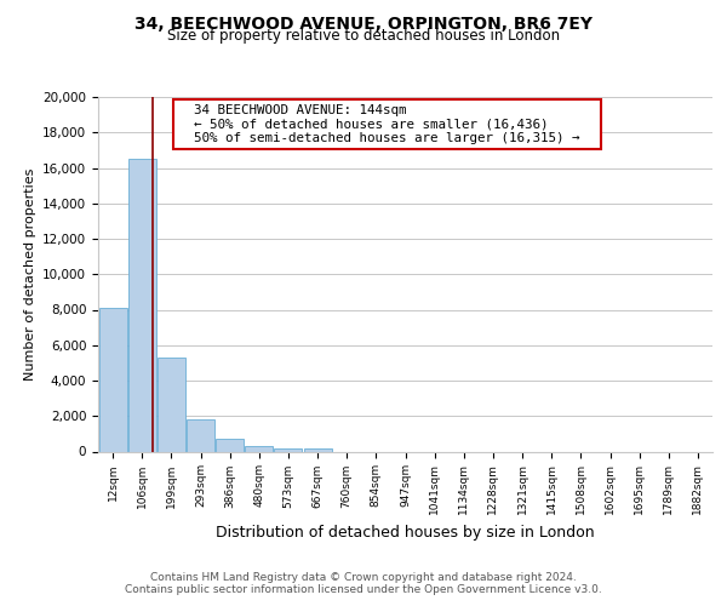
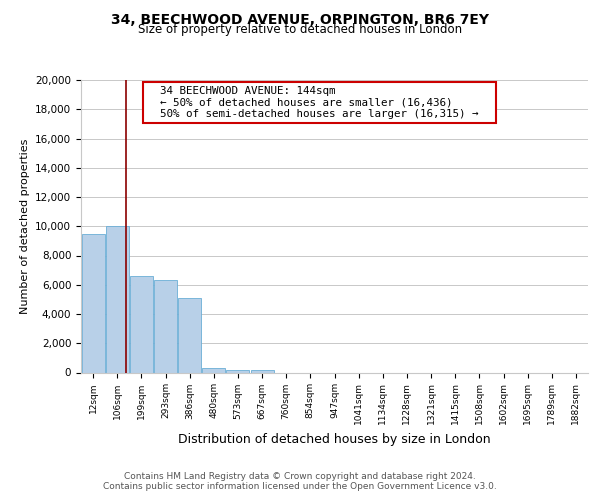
12sqm: 8,100 -> 9,500
106sqm: 16,500 -> 10,000
199sqm: 5,300 -> 6,600
293sqm: 1,800 -> 6,300
386sqm: 800 -> 5,100
